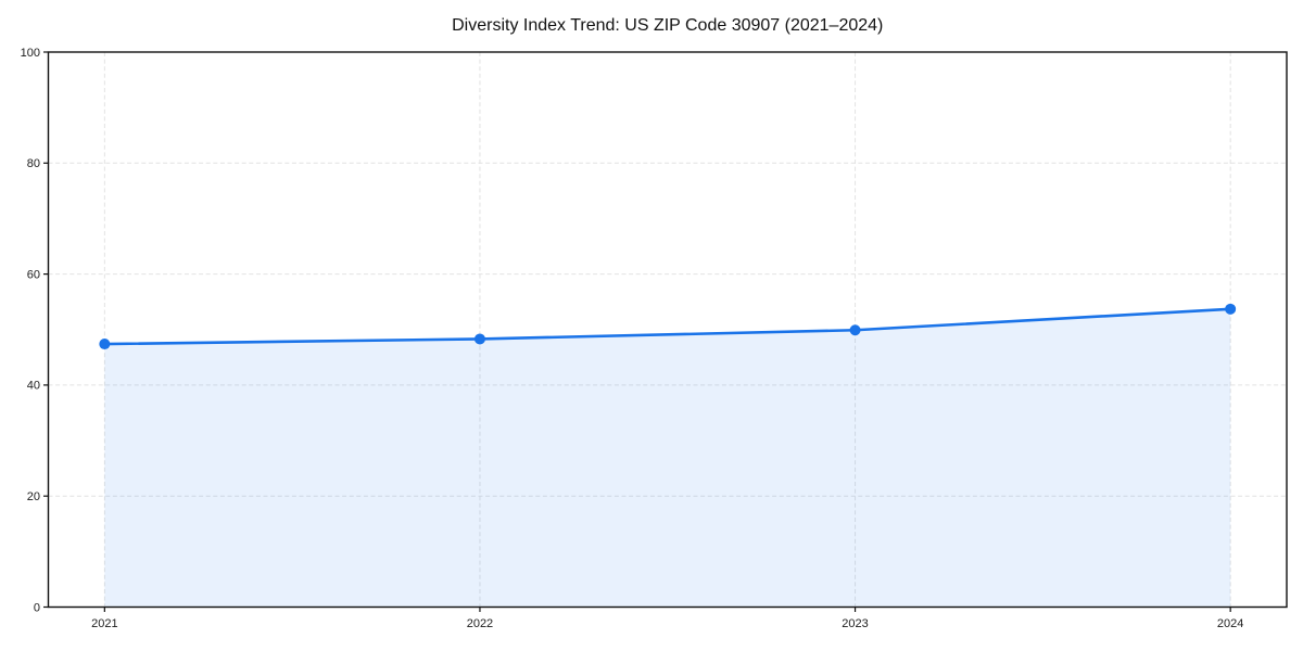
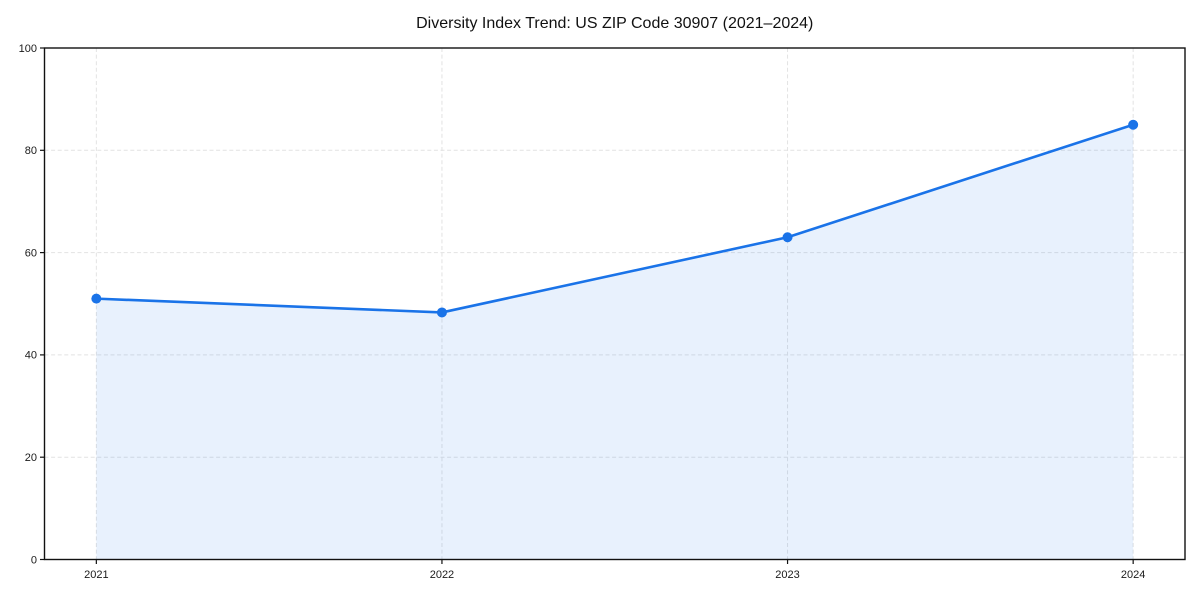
2021: 47 -> 51
2023: 50 -> 63
2024: 54 -> 85
